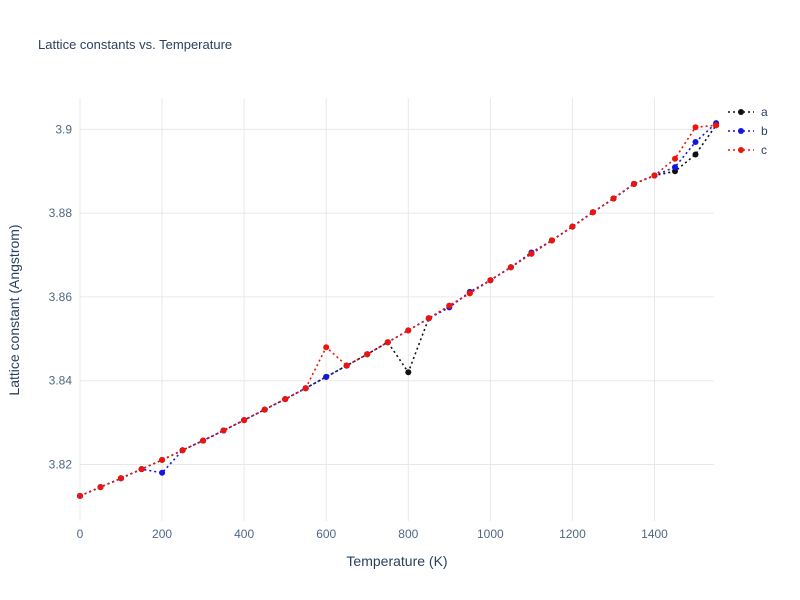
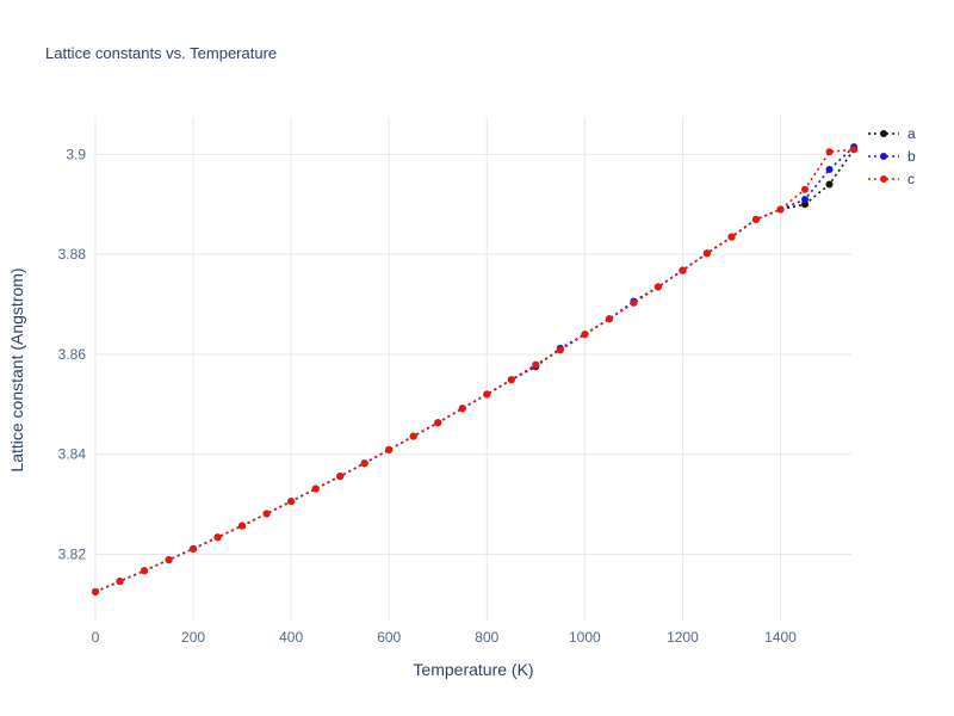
b/200: 3.818 -> 3.821
c/600: 3.848 -> 3.841
a/800: 3.842 -> 3.852
